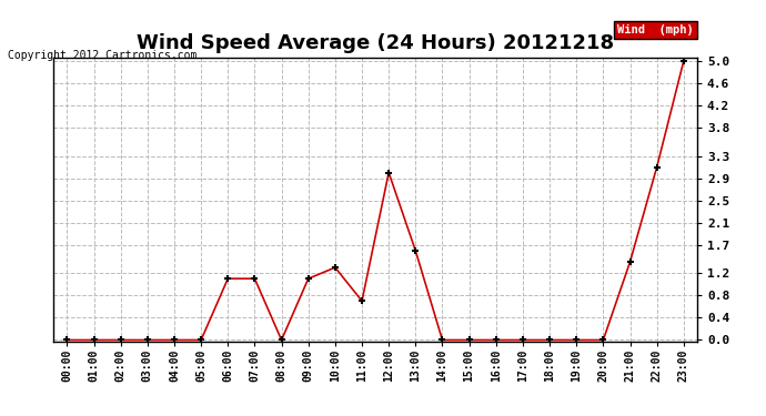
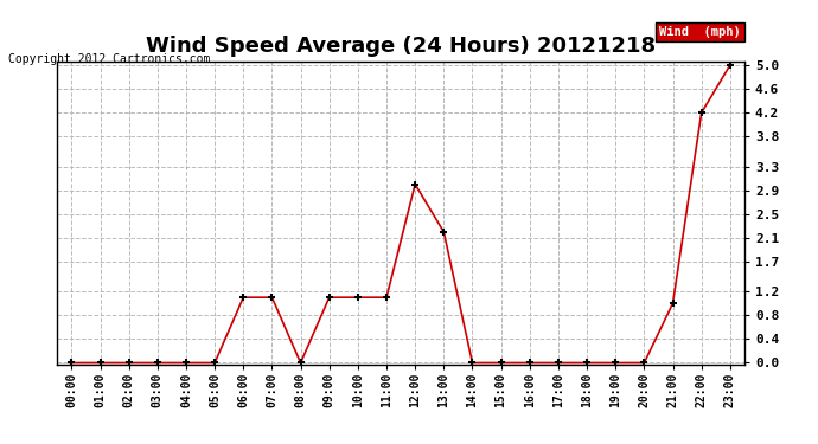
10:00: 1.3 -> 1.1
11:00: 0.7 -> 1.1
13:00: 1.6 -> 2.2
21:00: 1.4 -> 1.0
22:00: 3.1 -> 4.2
